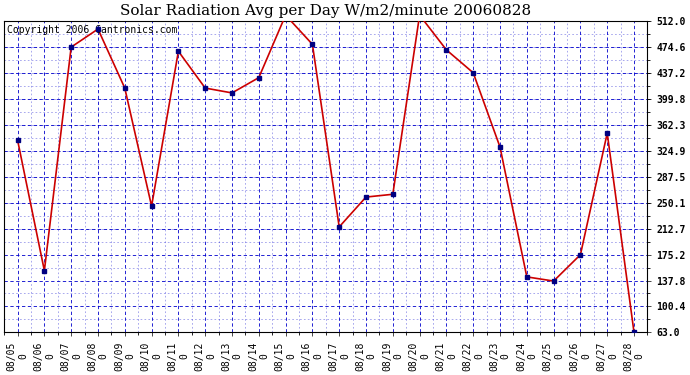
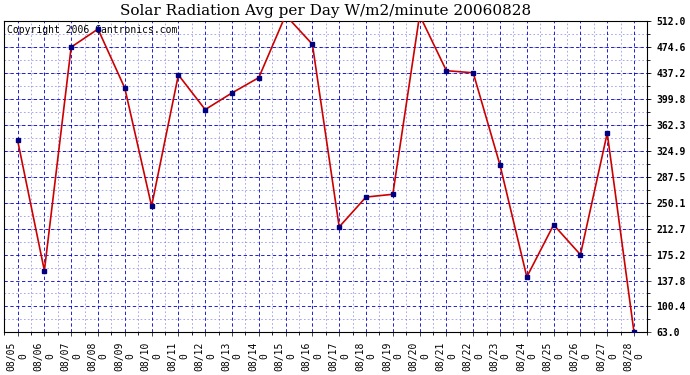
08/11 0: 468 -> 434
08/12 0: 415 -> 384
08/21 0: 470 -> 440
08/23 0: 330 -> 304
08/25 0: 137 -> 218
